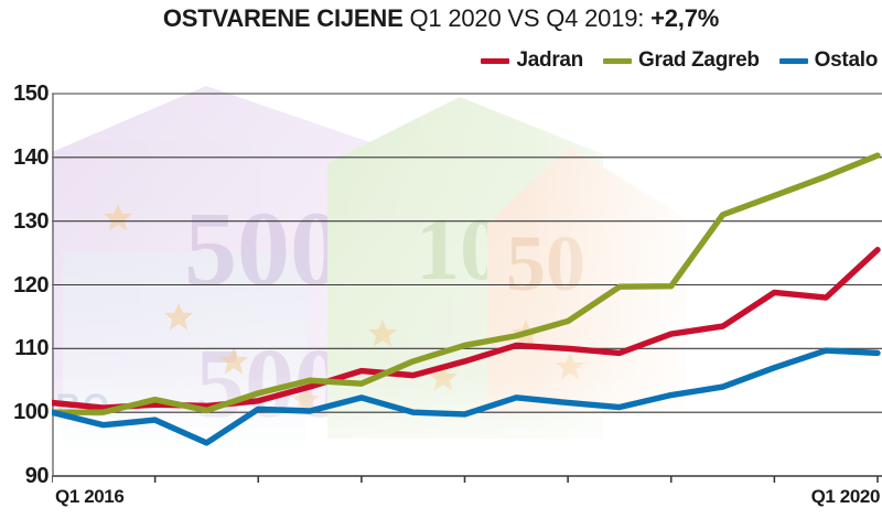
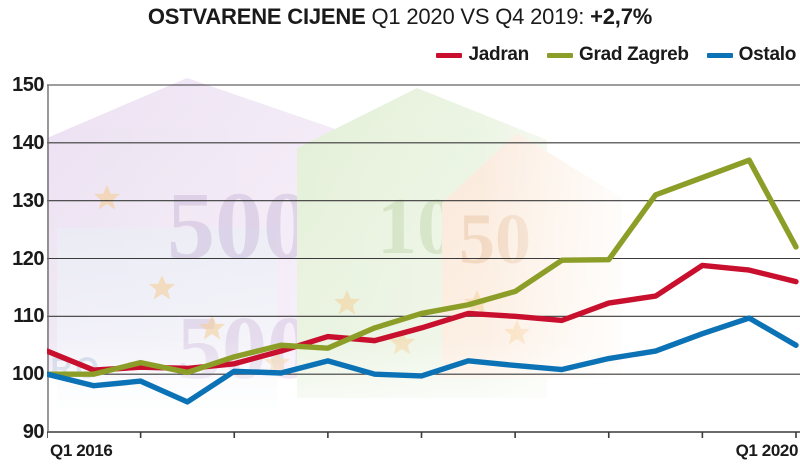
Jadran/Q1 2016: 102 -> 104
Jadran/Q1 2020: 126 -> 116
Grad Zagreb/Q1 2020: 140 -> 122
Ostalo/Q1 2020: 109 -> 105
